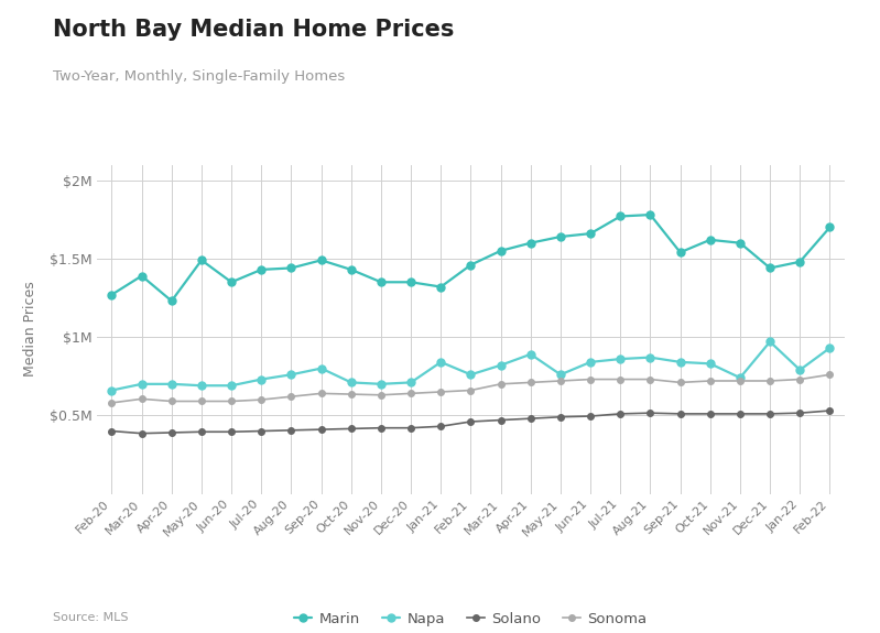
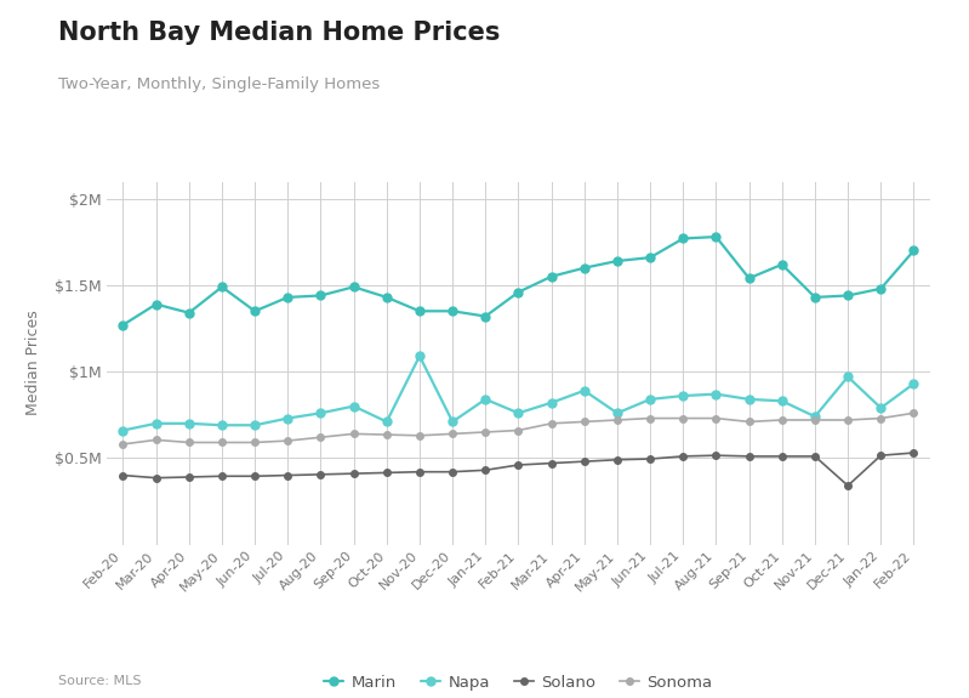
Marin/Apr-20: $1.23M -> $1.34M
Napa/Nov-20: $0.70M -> $1.09M
Marin/Nov-21: $1.60M -> $1.43M
Solano/Dec-21: $0.51M -> $0.34M
